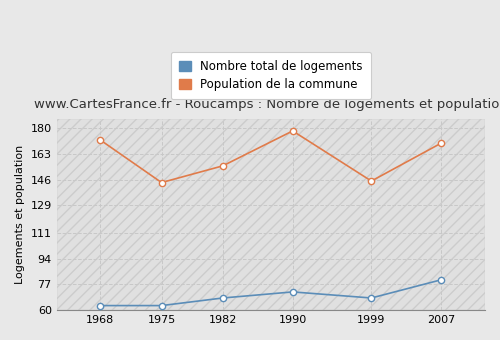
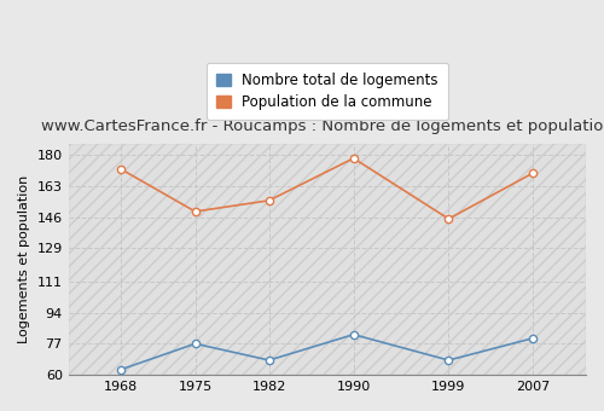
Nombre total de logements/1975: 63 -> 77
Population de la commune/1975: 144 -> 149
Nombre total de logements/1990: 72 -> 82
